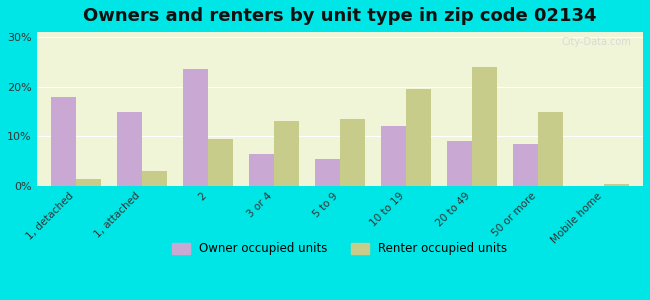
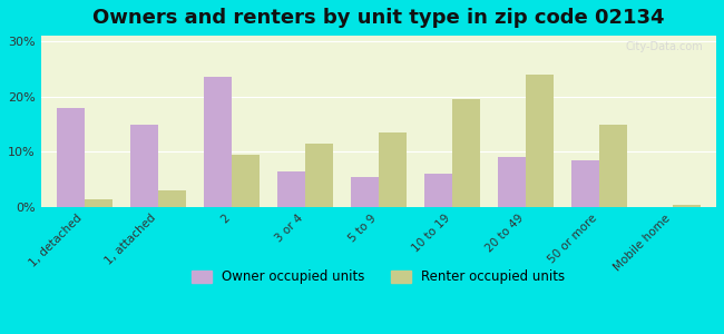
Renter occupied units/3 or 4: 13.0% -> 11.5%
Owner occupied units/10 to 19: 12.0% -> 6.0%
